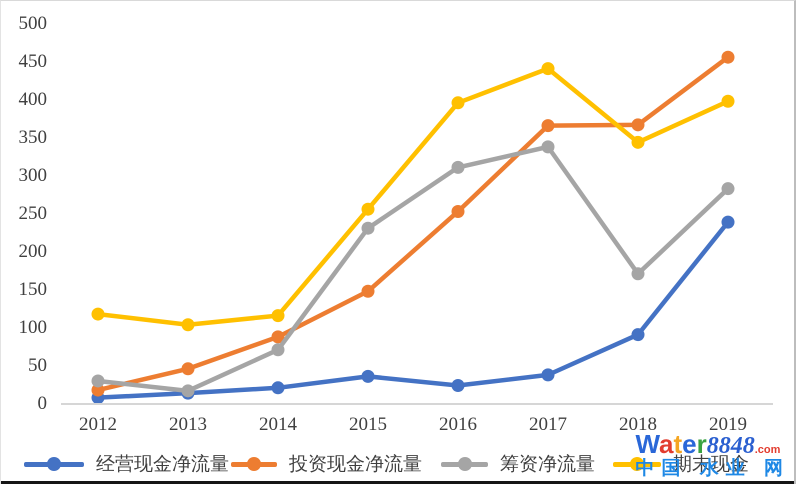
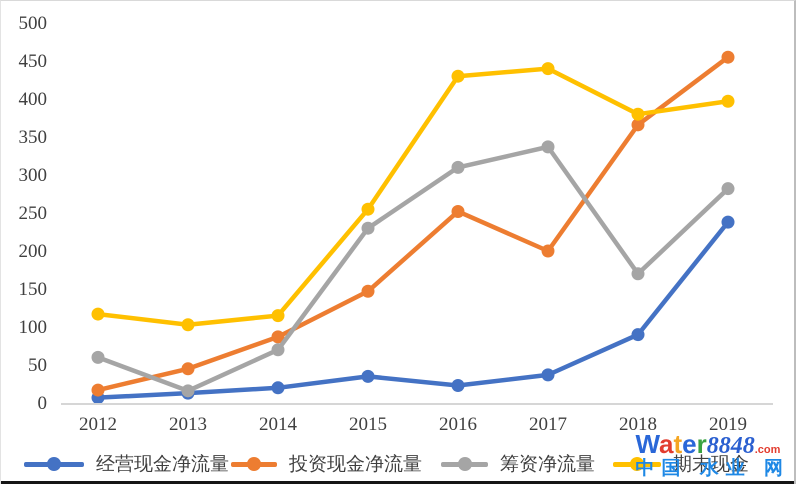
筹资净流量/2012: 30 -> 60
期末现金/2016: 400 -> 430
投资现金净流量/2017: 360 -> 200
期末现金/2018: 340 -> 380
